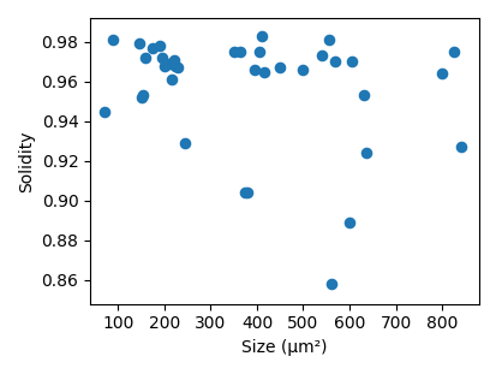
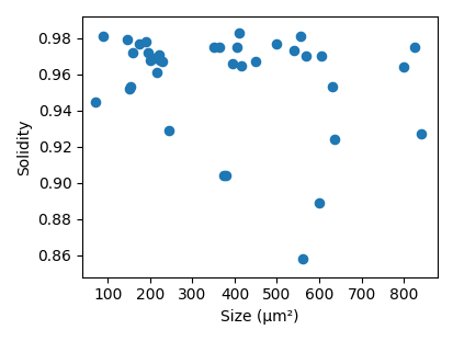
500: 0.966 -> 0.977
